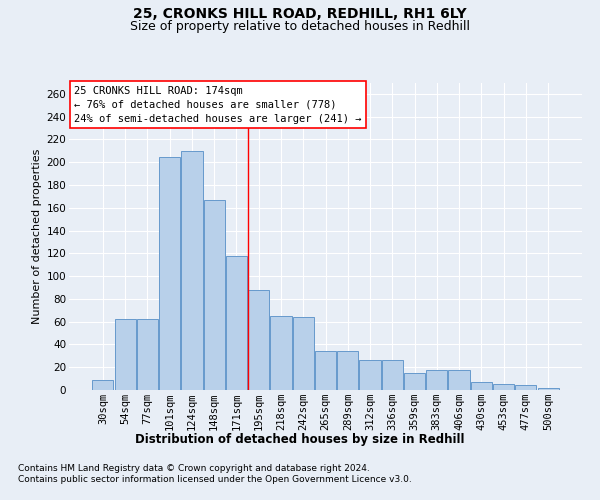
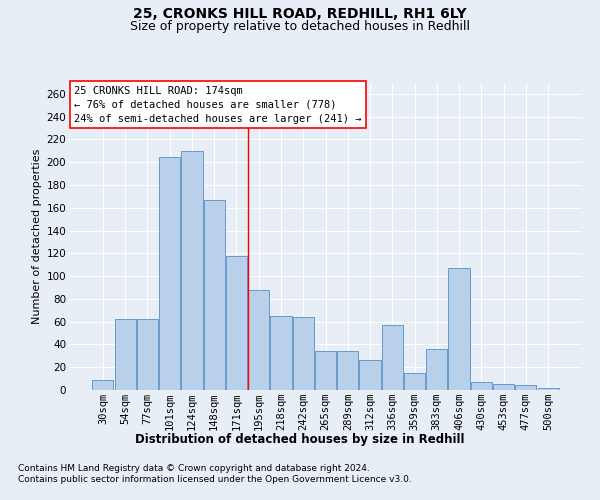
336sqm: 26 -> 57
383sqm: 18 -> 36
406sqm: 18 -> 107
